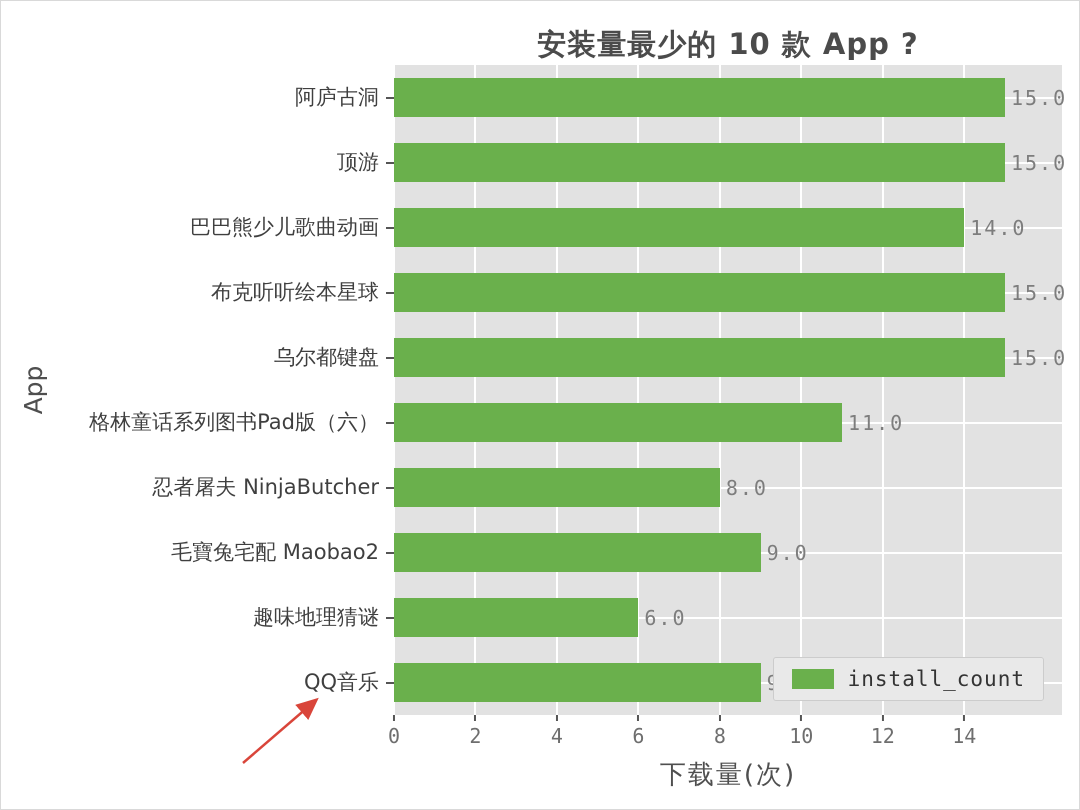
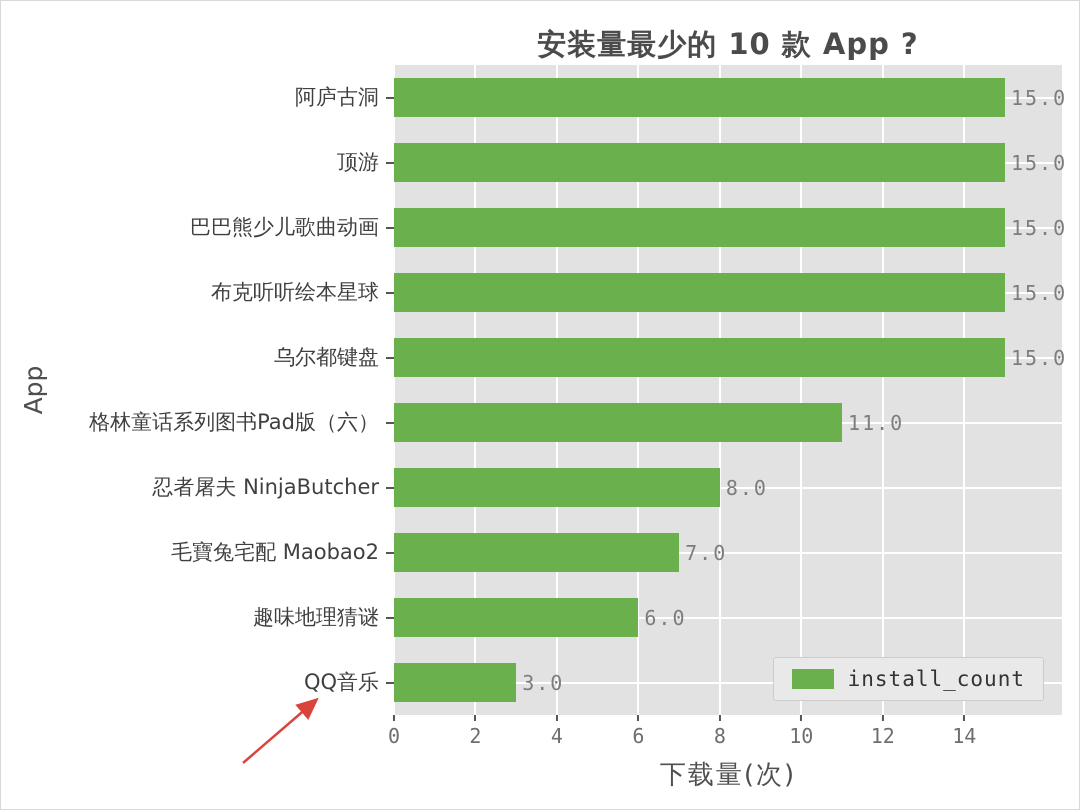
巴巴熊少儿歌曲动画: 14.0 -> 15.0
毛寶兔宅配 Maobao2: 9.0 -> 7.0
QQ音乐: 9.0 -> 3.0
